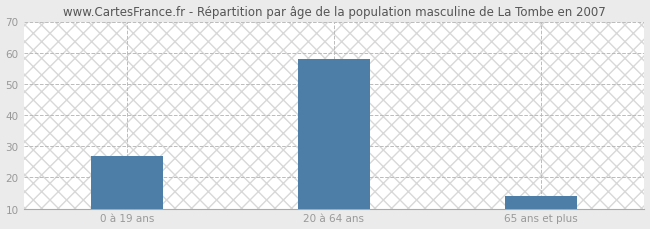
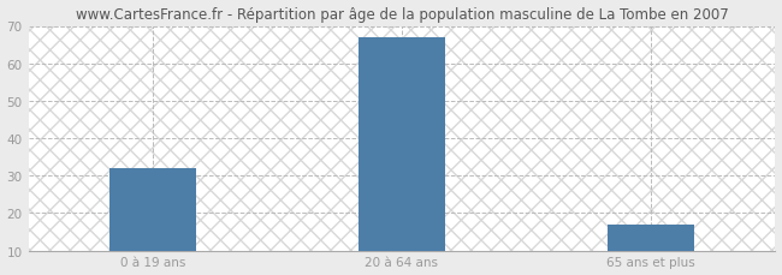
0 à 19 ans: 27 -> 32
20 à 64 ans: 58 -> 67
65 ans et plus: 14 -> 17
